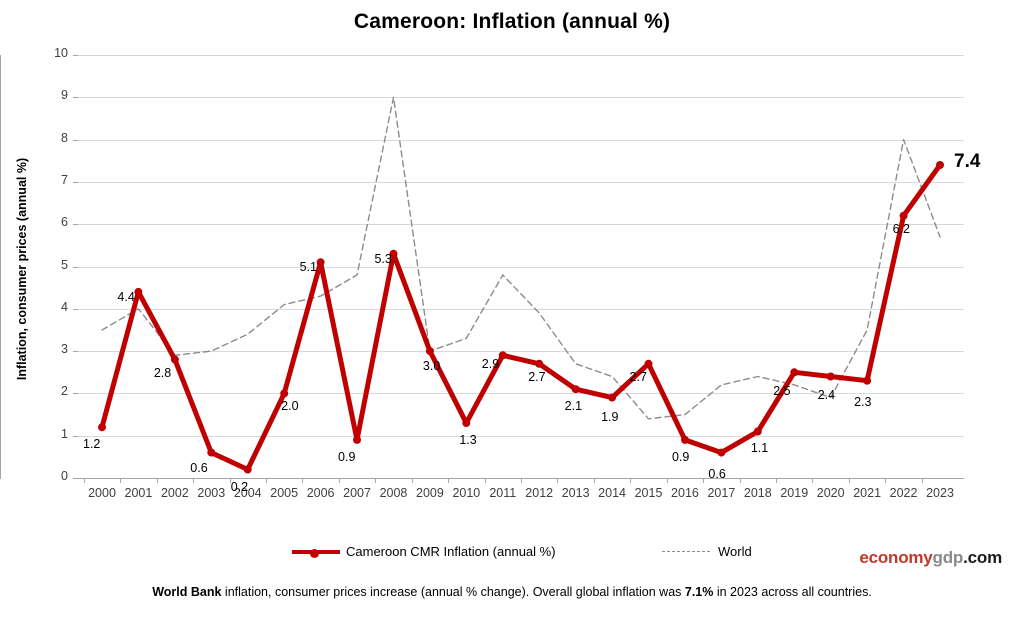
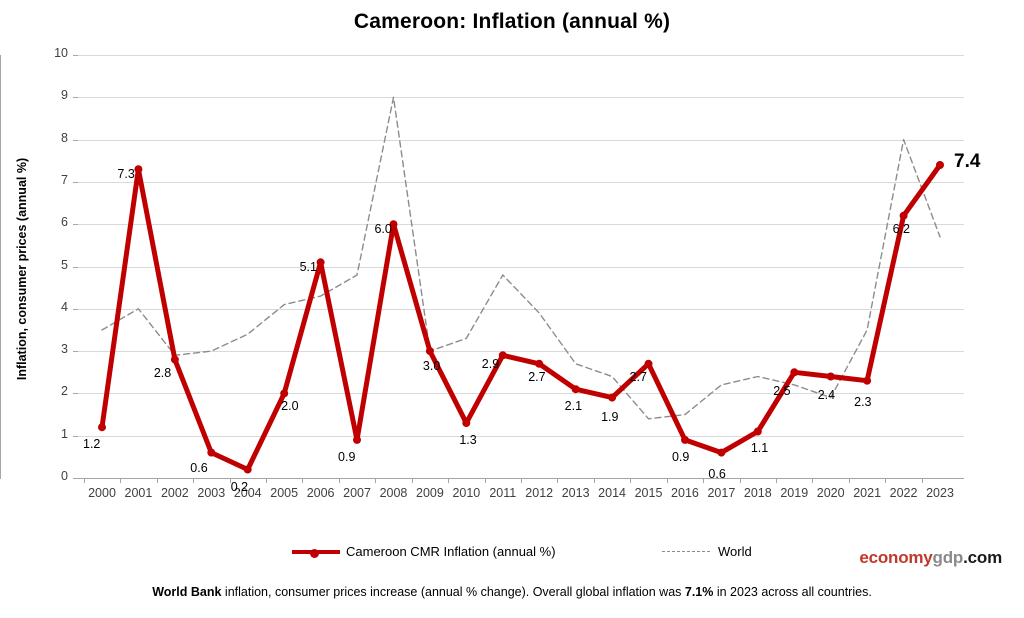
Cameroon CMR Inflation (annual %)/2001: 4.4 -> 7.3
Cameroon CMR Inflation (annual %)/2008: 5.3 -> 6.0
